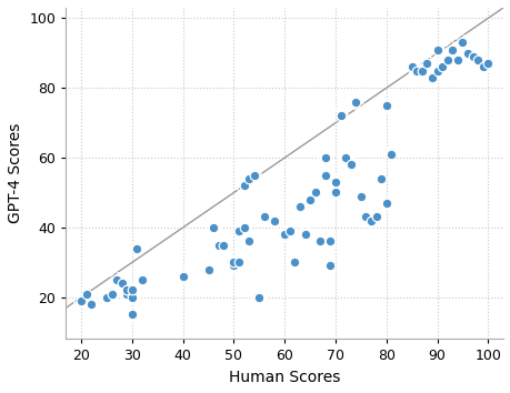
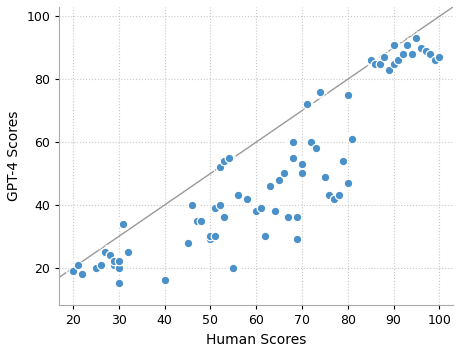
40: 26 -> 16
